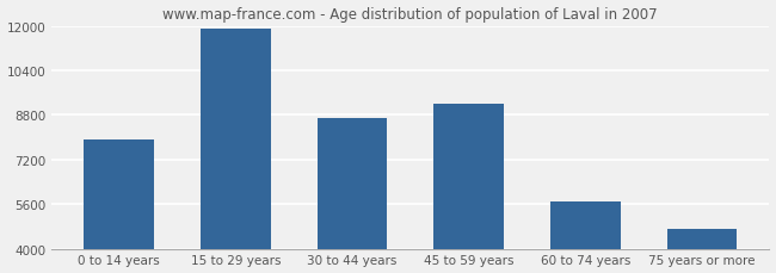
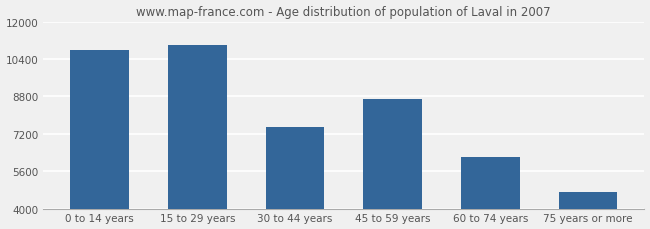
0 to 14 years: 7900 -> 10800
15 to 29 years: 11900 -> 11000
30 to 44 years: 8700 -> 7500
45 to 59 years: 9200 -> 8700
60 to 74 years: 5700 -> 6200
